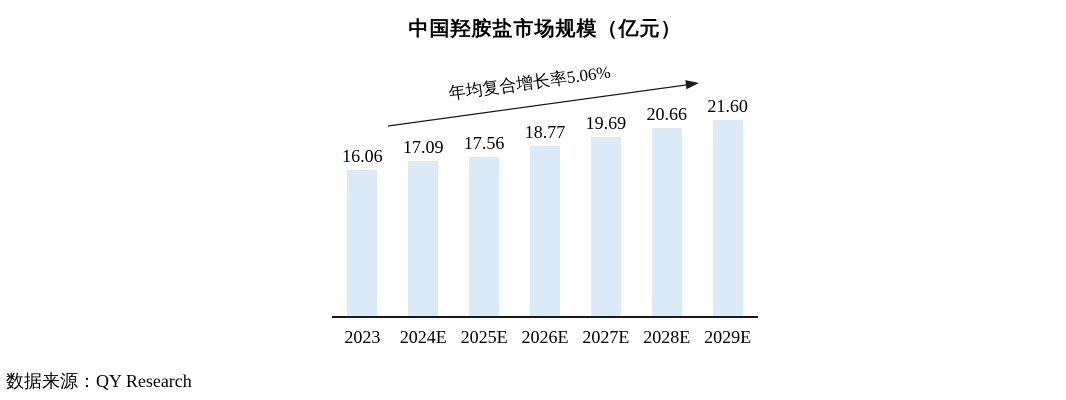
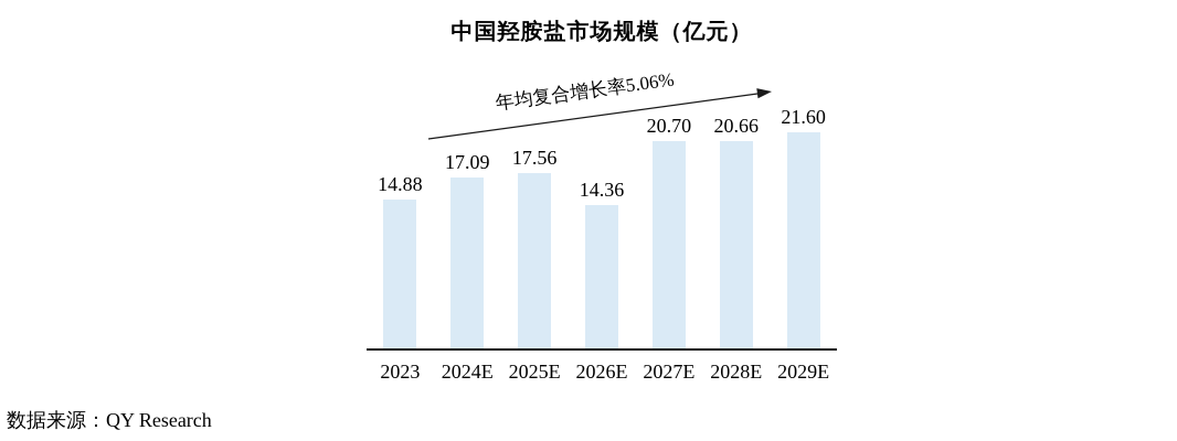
2023: 16.06 -> 14.88
2026E: 18.77 -> 14.36
2027E: 19.69 -> 20.70
